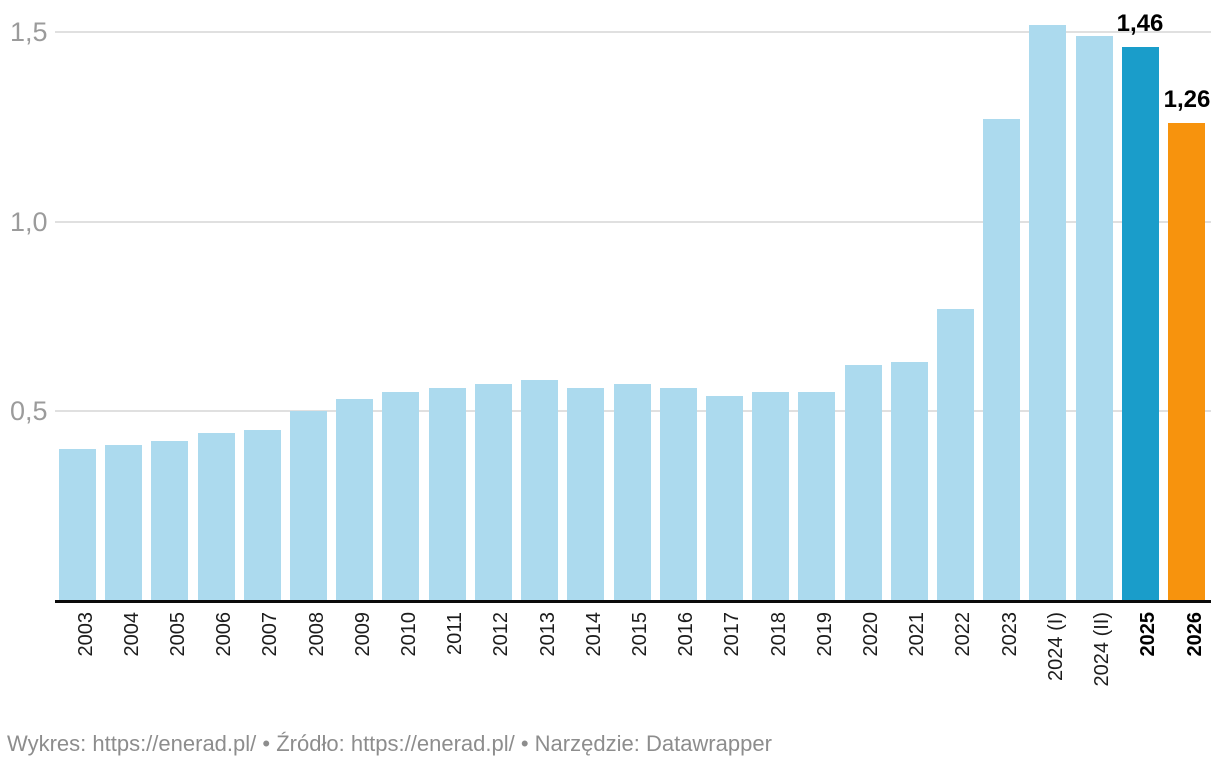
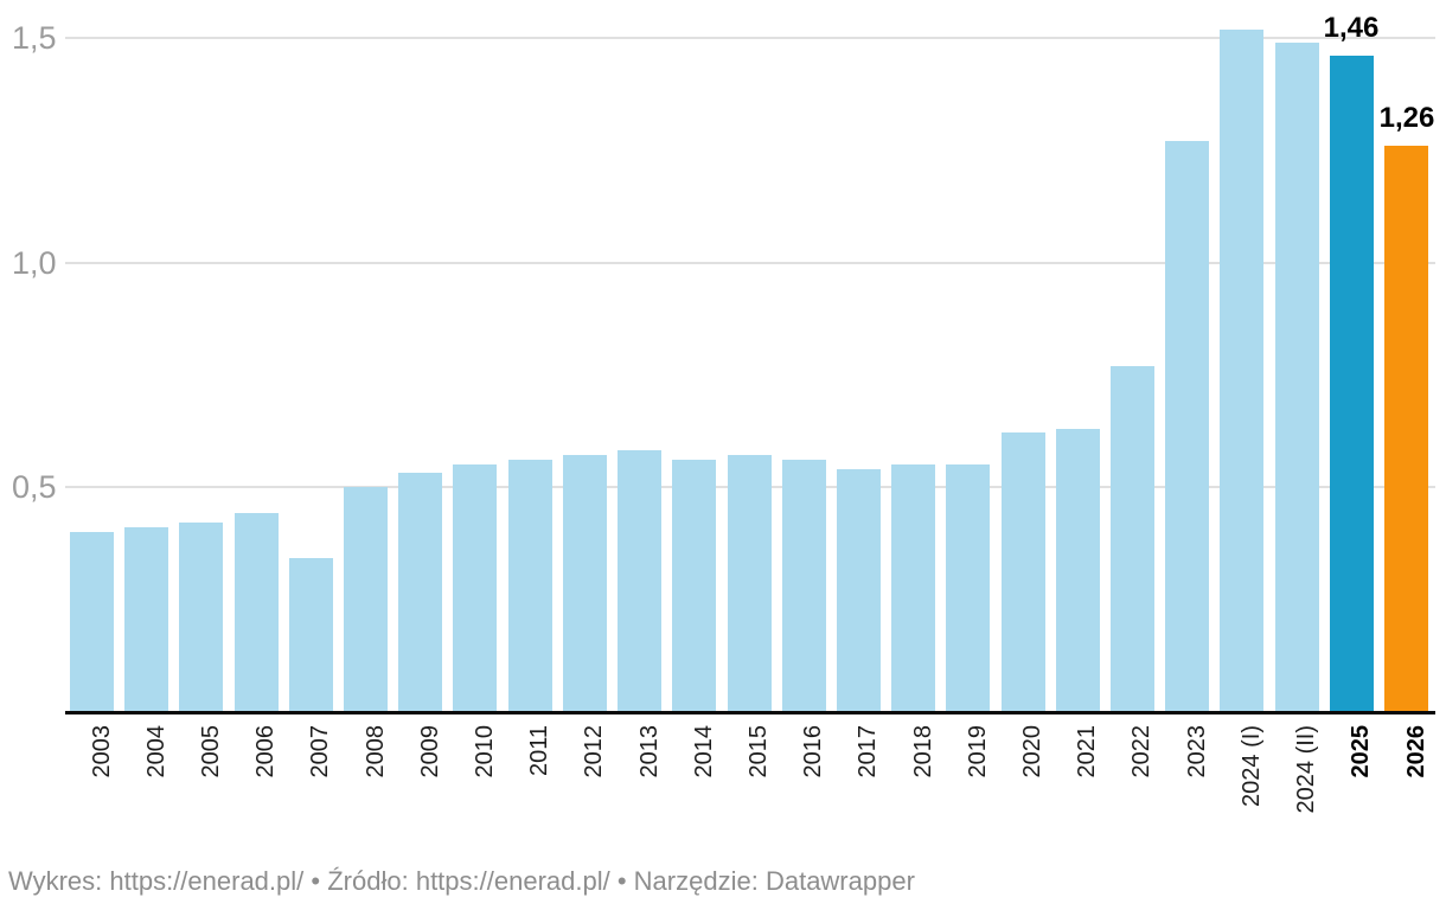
2007: 0,45 -> 0,34
